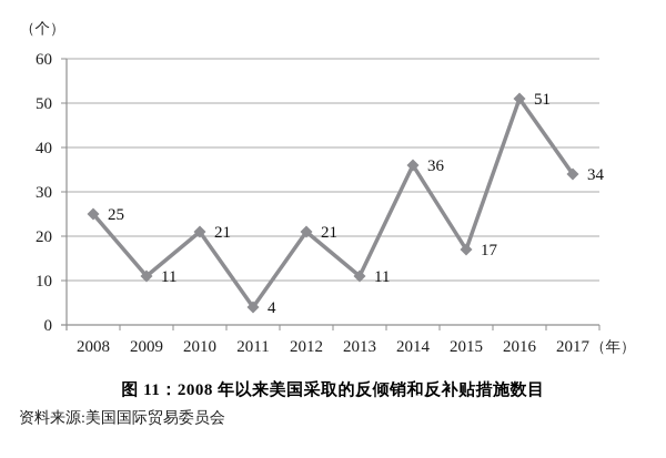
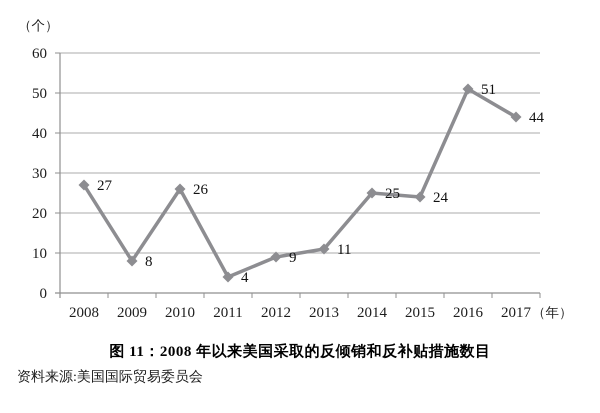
2008: 25 -> 27
2009: 11 -> 8
2010: 21 -> 26
2012: 21 -> 9
2014: 36 -> 25
2015: 17 -> 24
2017: 34 -> 44
